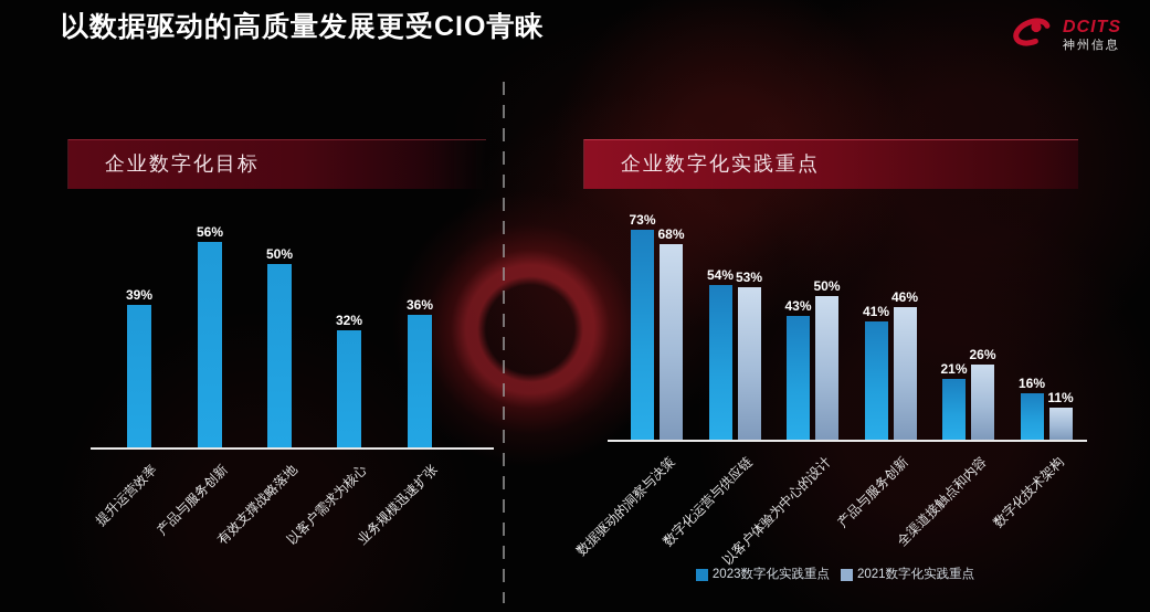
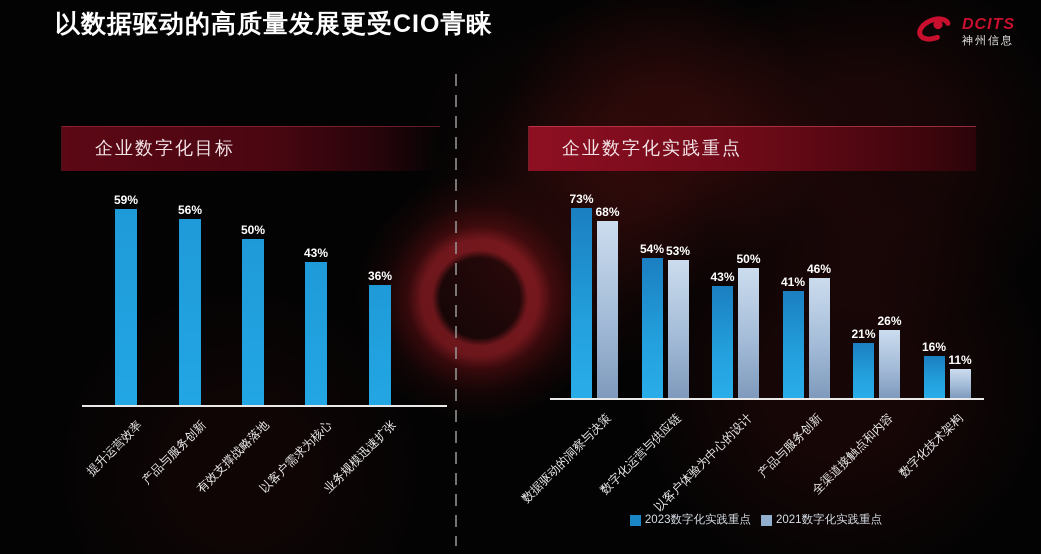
企业数字化目标/提升运营效率: 39% -> 59%
企业数字化目标/以客户需求为核心: 32% -> 43%
